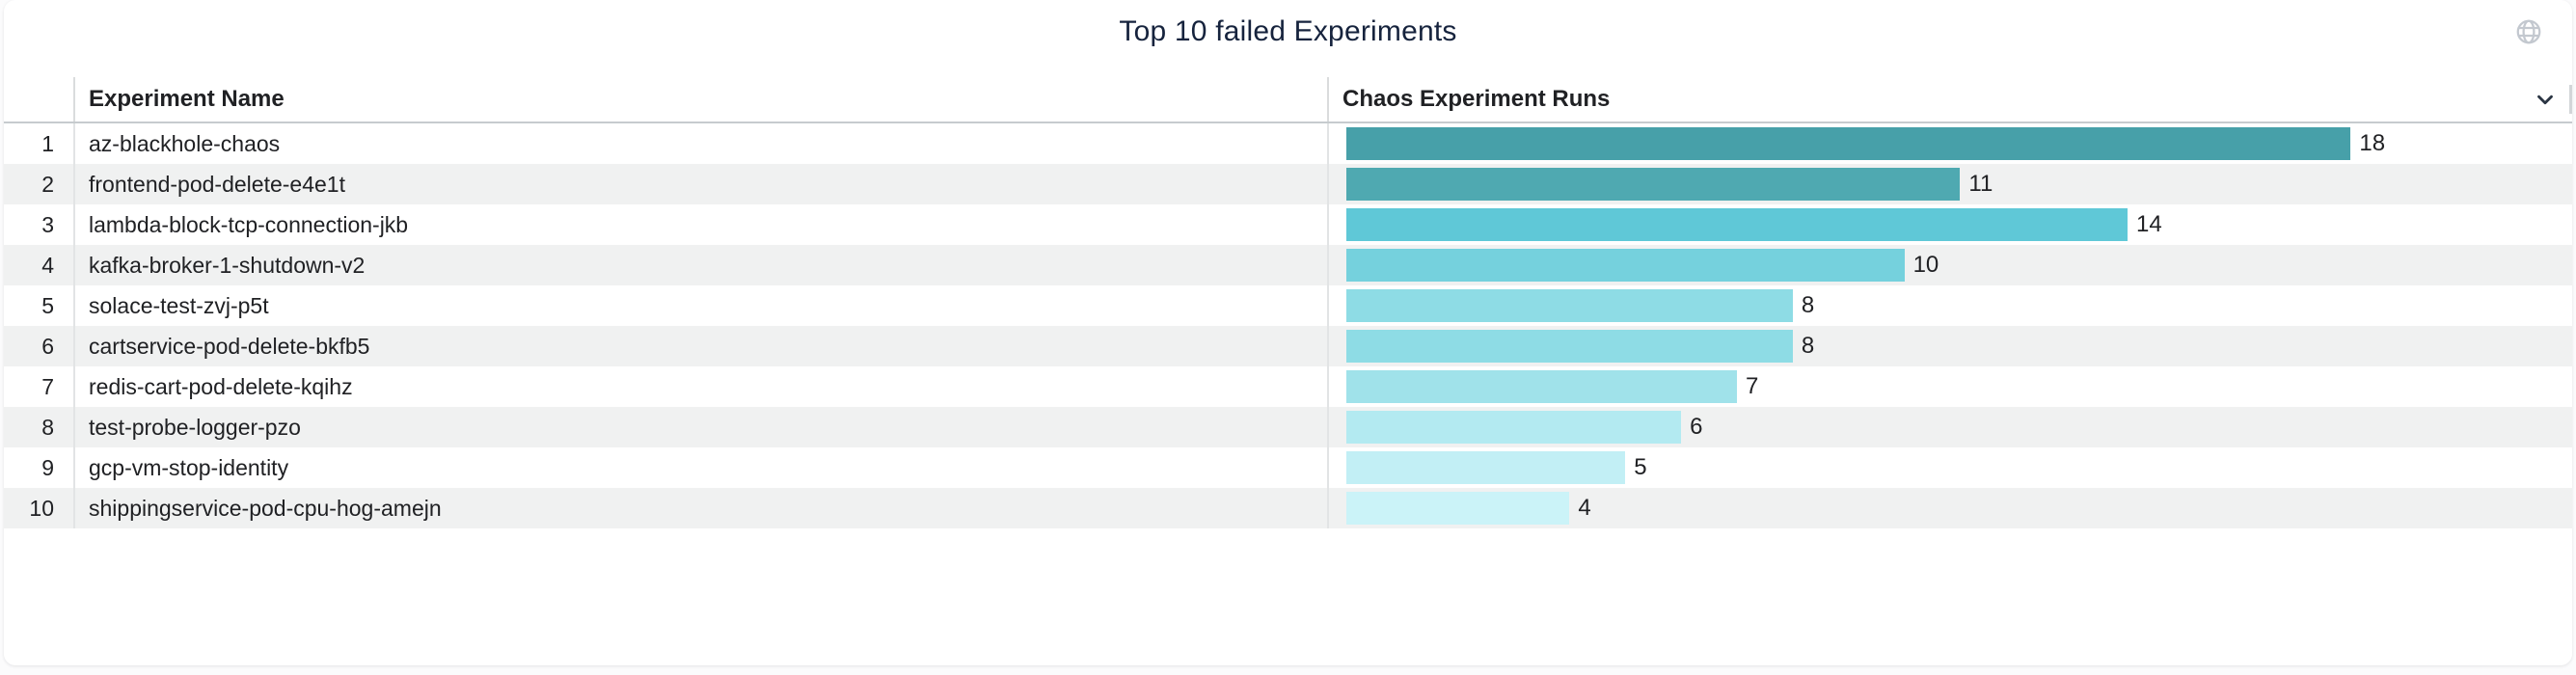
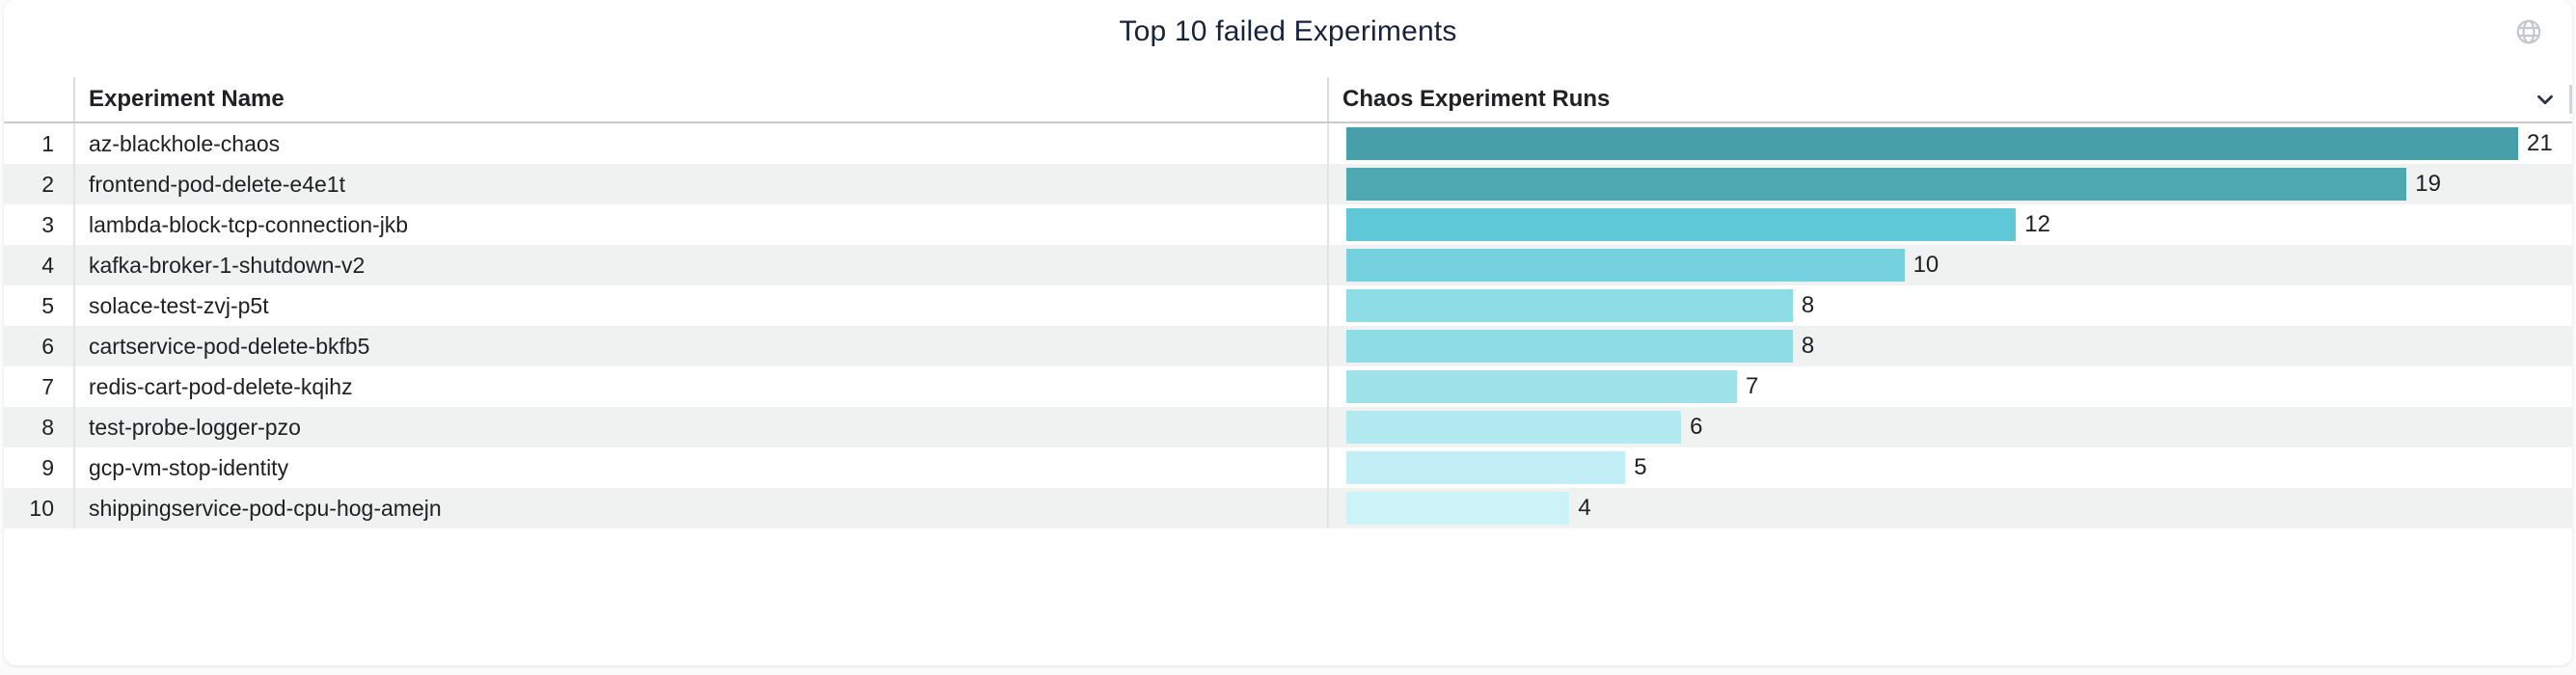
az-blackhole-chaos: 18 -> 21
frontend-pod-delete-e4e1t: 11 -> 19
lambda-block-tcp-connection-jkb: 14 -> 12
